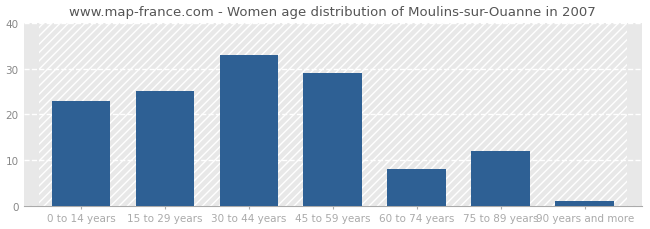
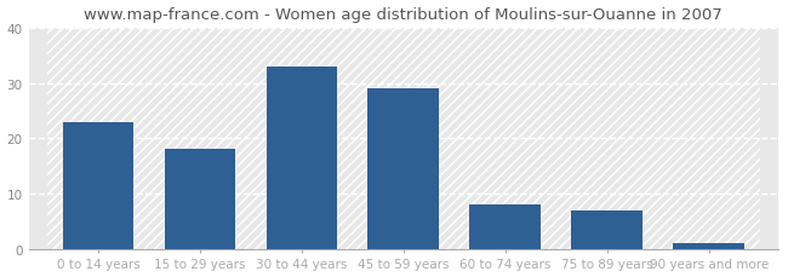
15 to 29 years: 25 -> 18
75 to 89 years: 12 -> 7
